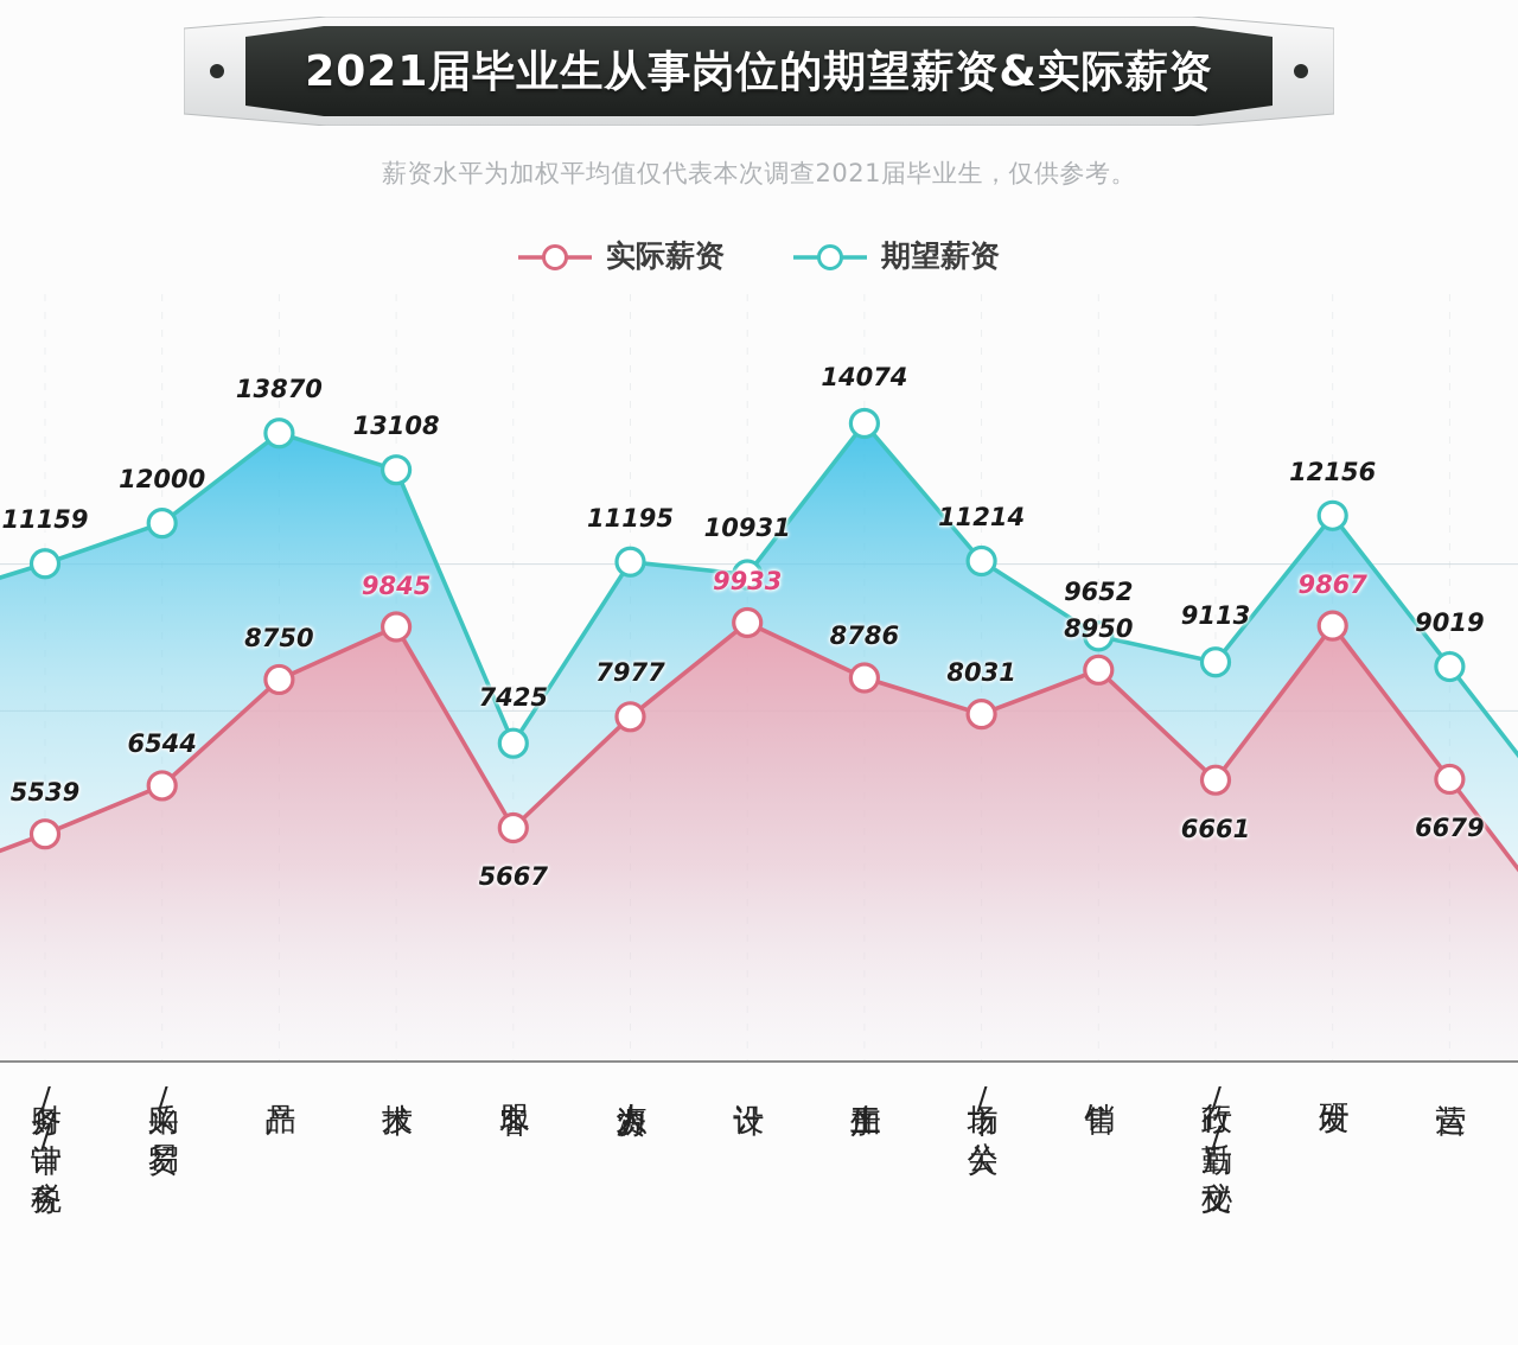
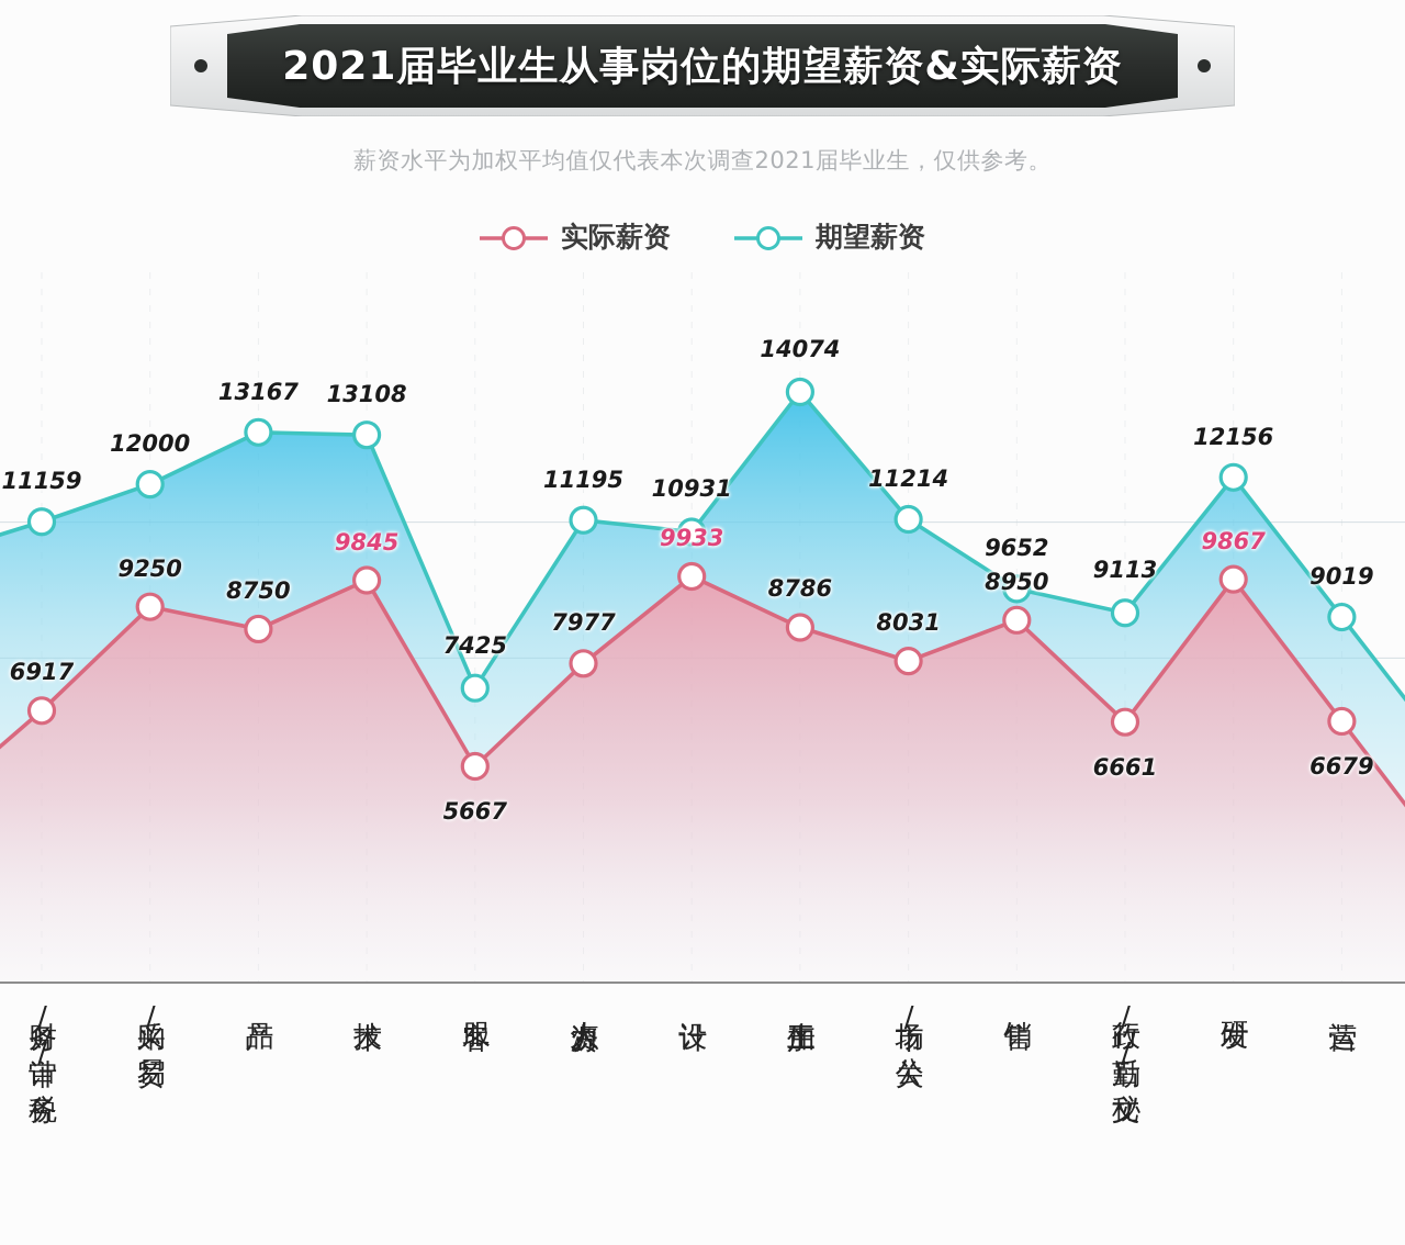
实际薪资/财务/审计/税务: 5539 -> 6917
实际薪资/采购/贸易: 6544 -> 9250
期望薪资/产品: 13870 -> 13167
